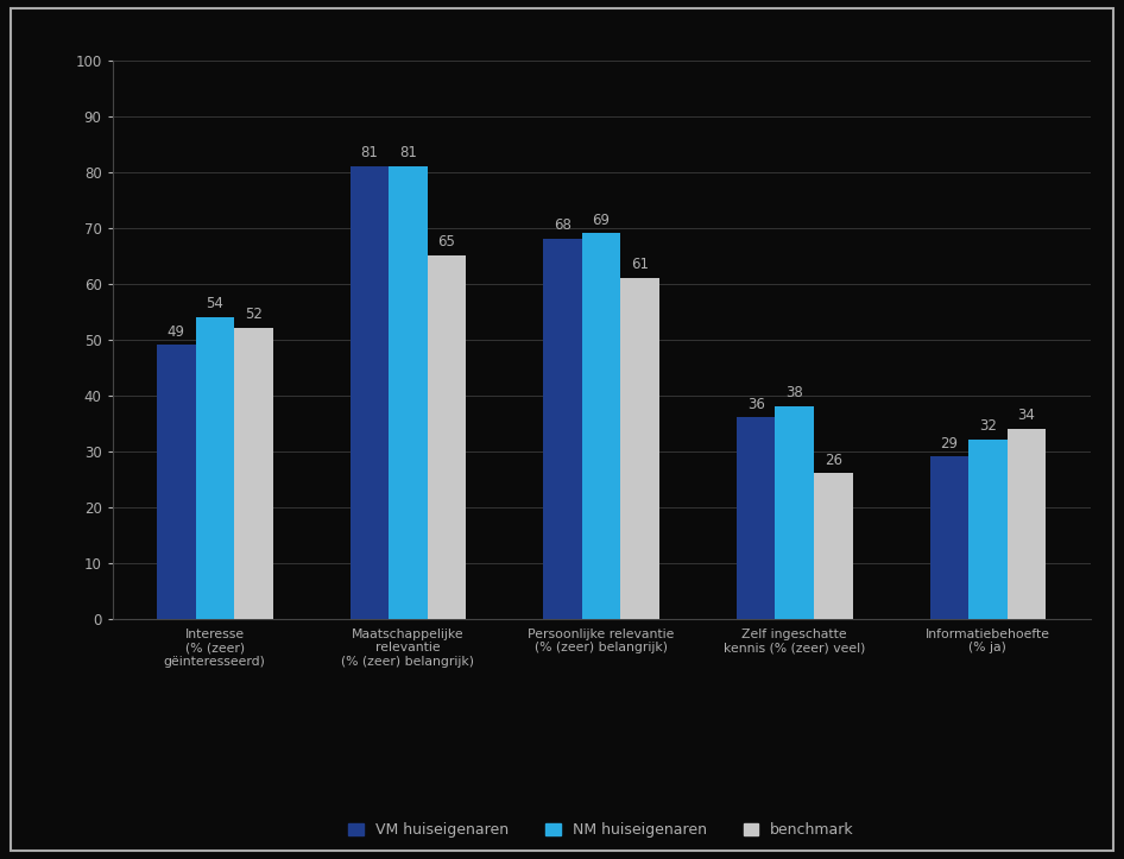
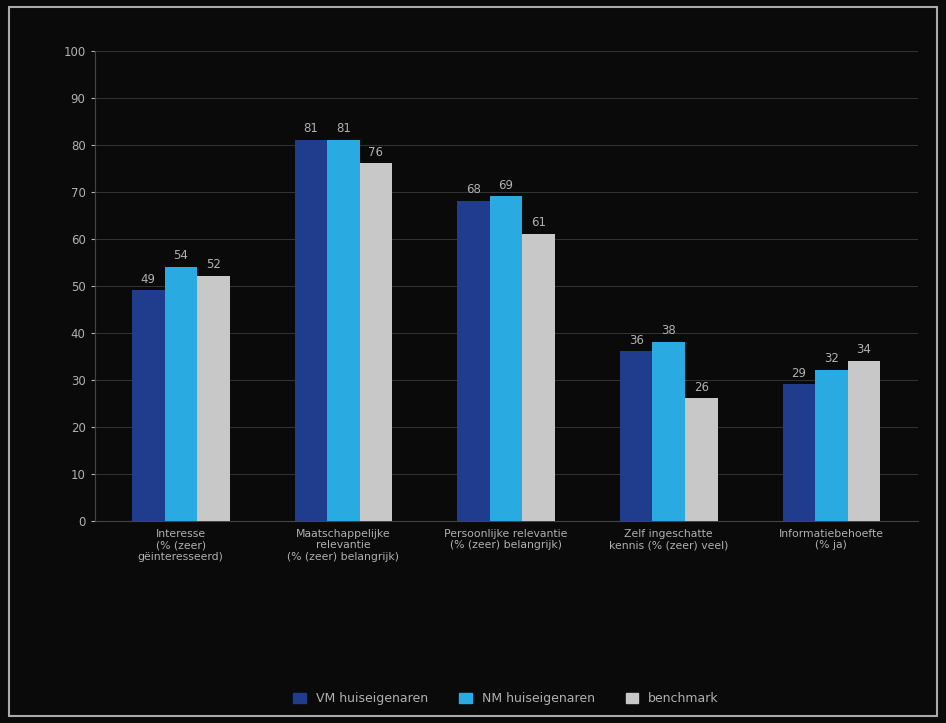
benchmark/Maatschappelijke relevantie (% (zeer) belangrijk): 65 -> 76
